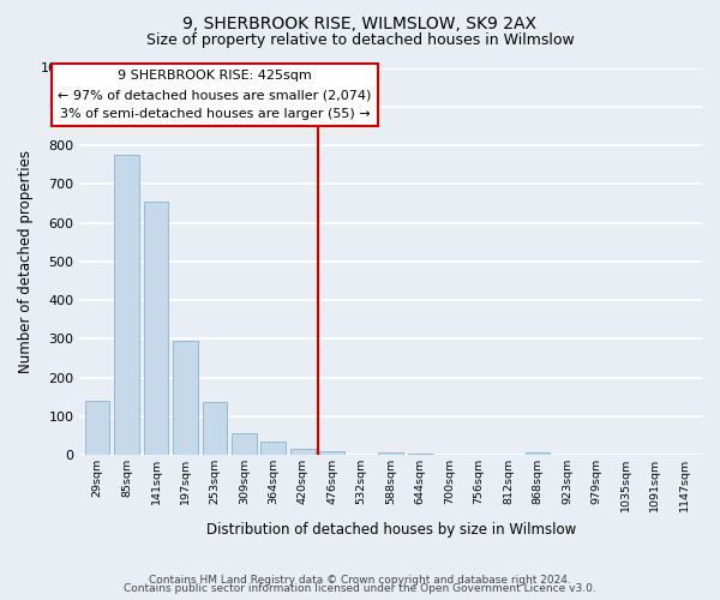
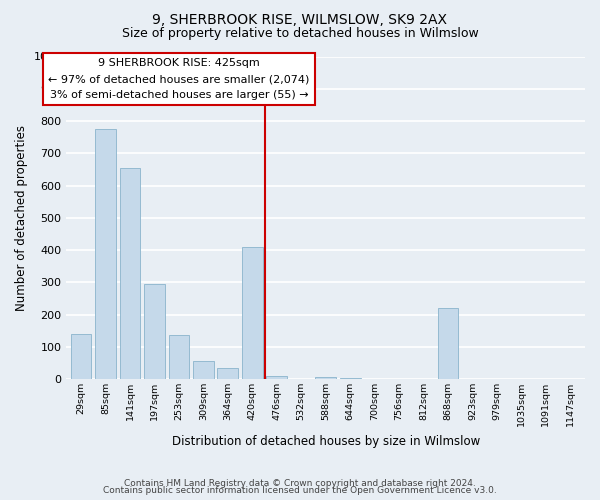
420sqm: 15 -> 410
868sqm: 5 -> 220
